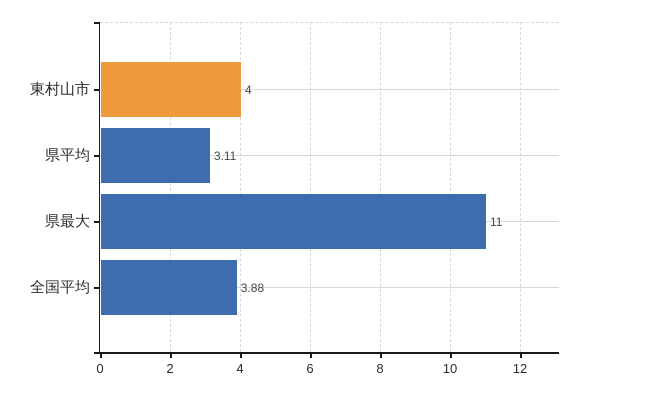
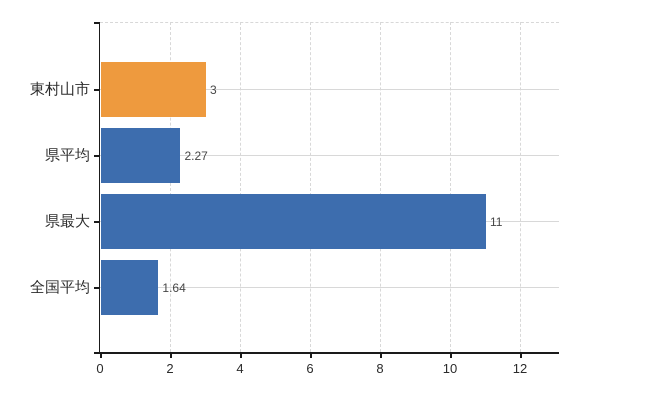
東村山市: 4 -> 3
県平均: 3.11 -> 2.27
全国平均: 3.88 -> 1.64
